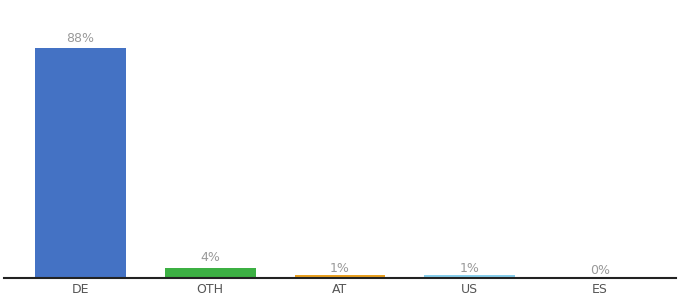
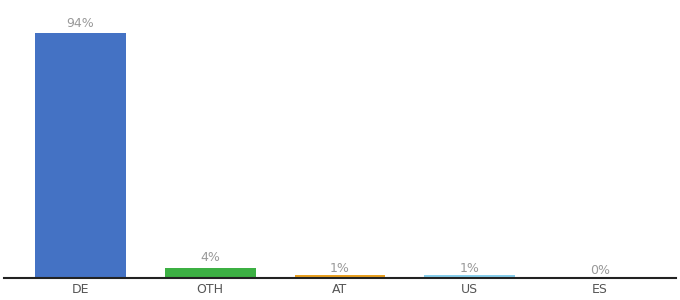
DE: 88% -> 94%
